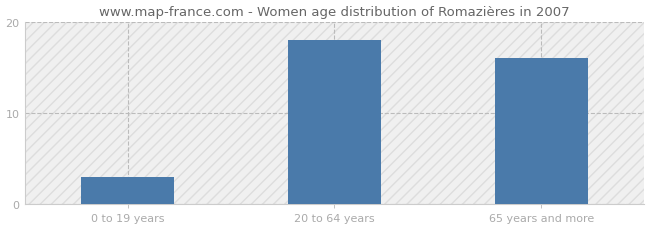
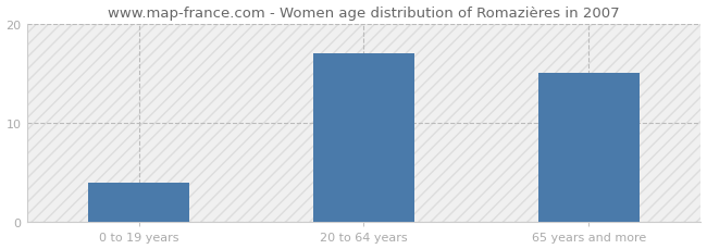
0 to 19 years: 3 -> 4
20 to 64 years: 18 -> 17
65 years and more: 16 -> 15
